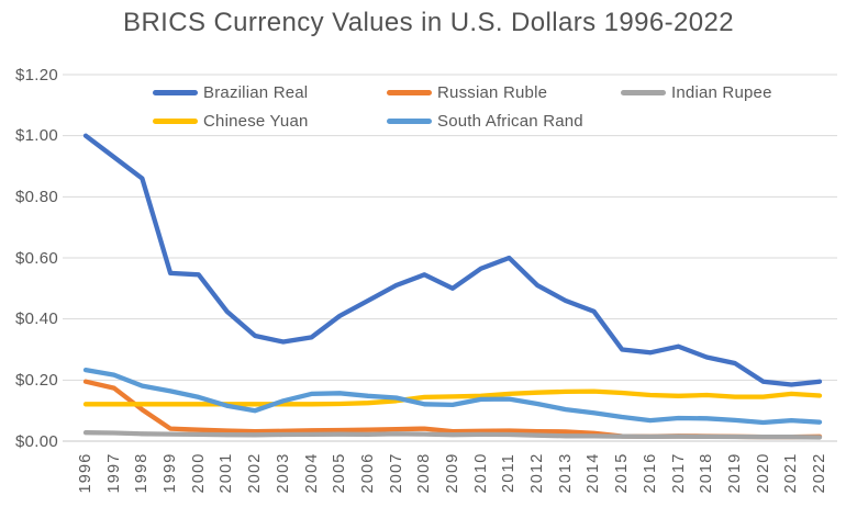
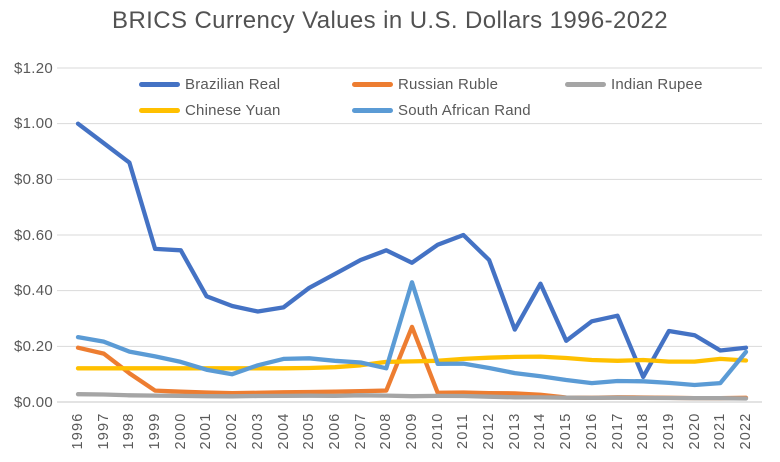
Brazilian Real/2001: $0.42 -> $0.38
Russian Ruble/2009: $0.03 -> $0.27
South African Rand/2009: $0.12 -> $0.43
Brazilian Real/2013: $0.46 -> $0.26
Brazilian Real/2015: $0.30 -> $0.22
Brazilian Real/2018: $0.28 -> $0.09
Brazilian Real/2020: $0.20 -> $0.24
South African Rand/2022: $0.06 -> $0.18
